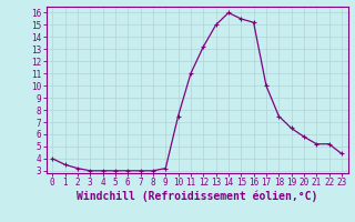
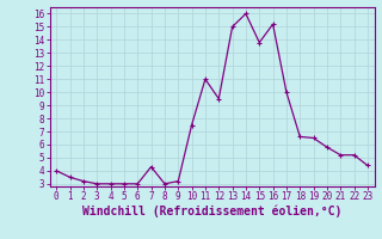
7: 3.0 -> 4.3
12: 13.2 -> 9.5
15: 15.5 -> 13.8
18: 7.5 -> 6.6
